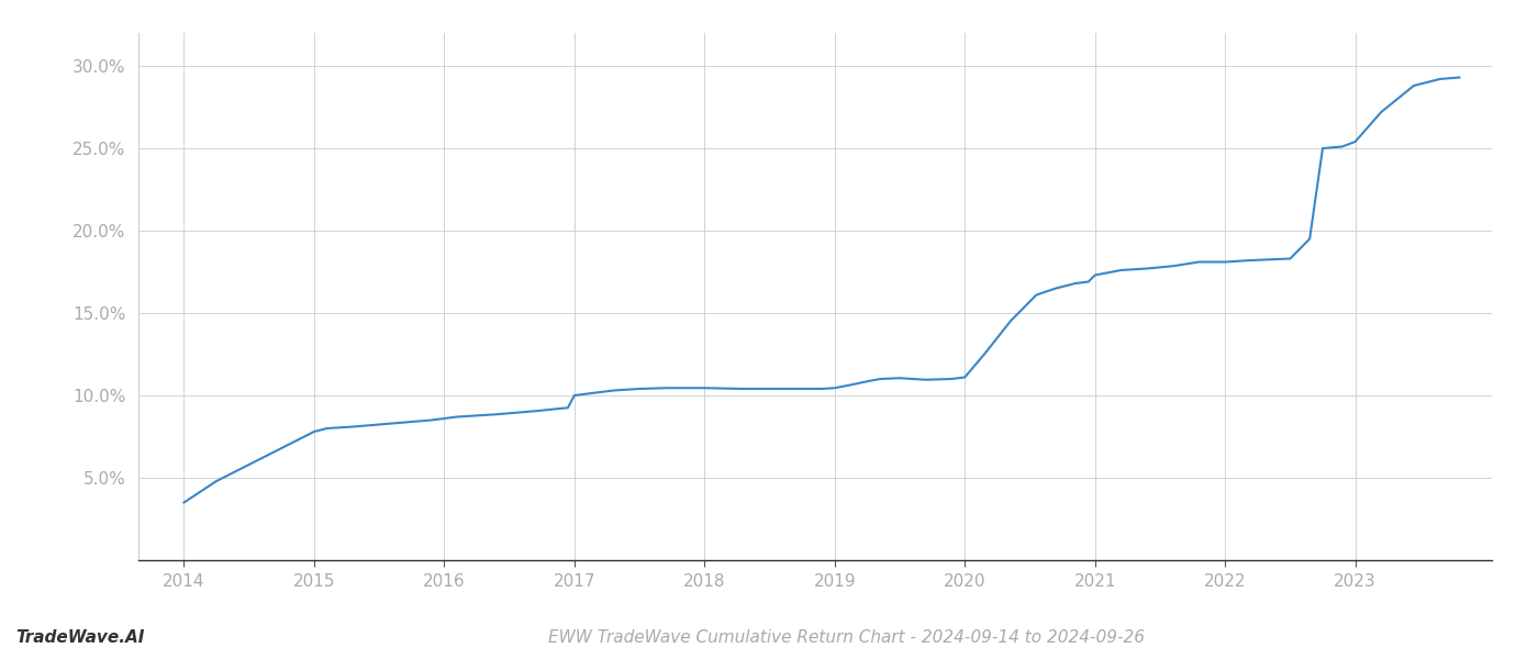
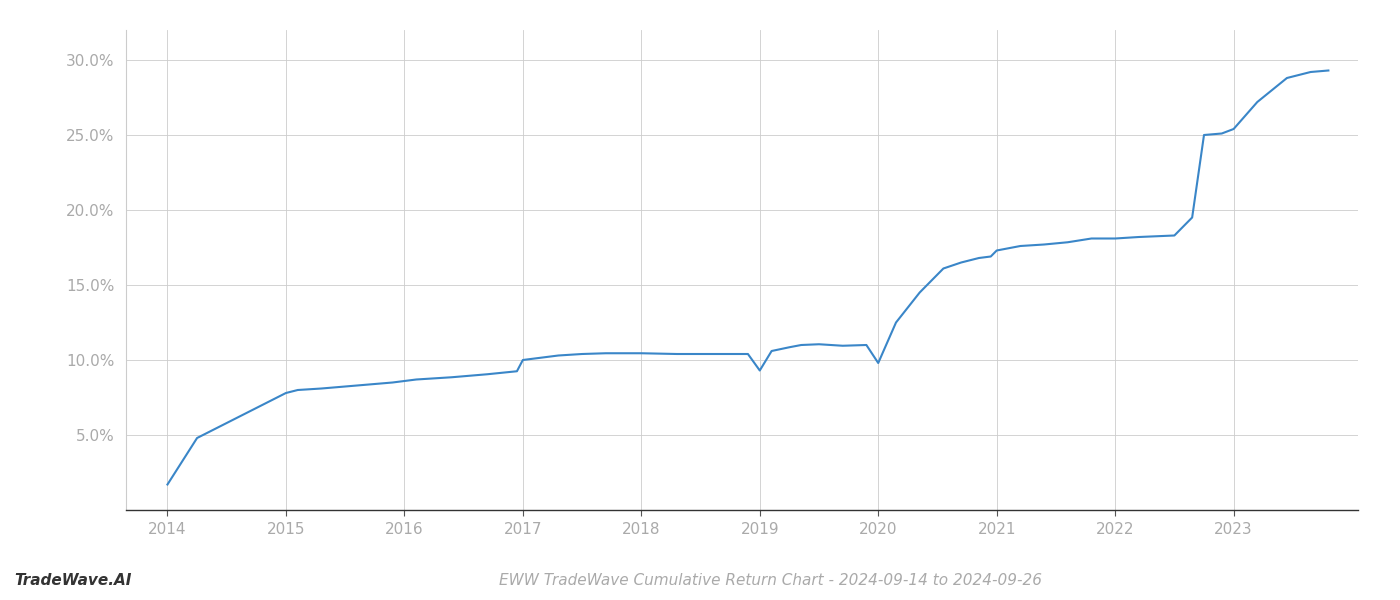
2014: 3.5% -> 1.7%
2019: 10.4% -> 9.3%
2020: 11.1% -> 9.8%
